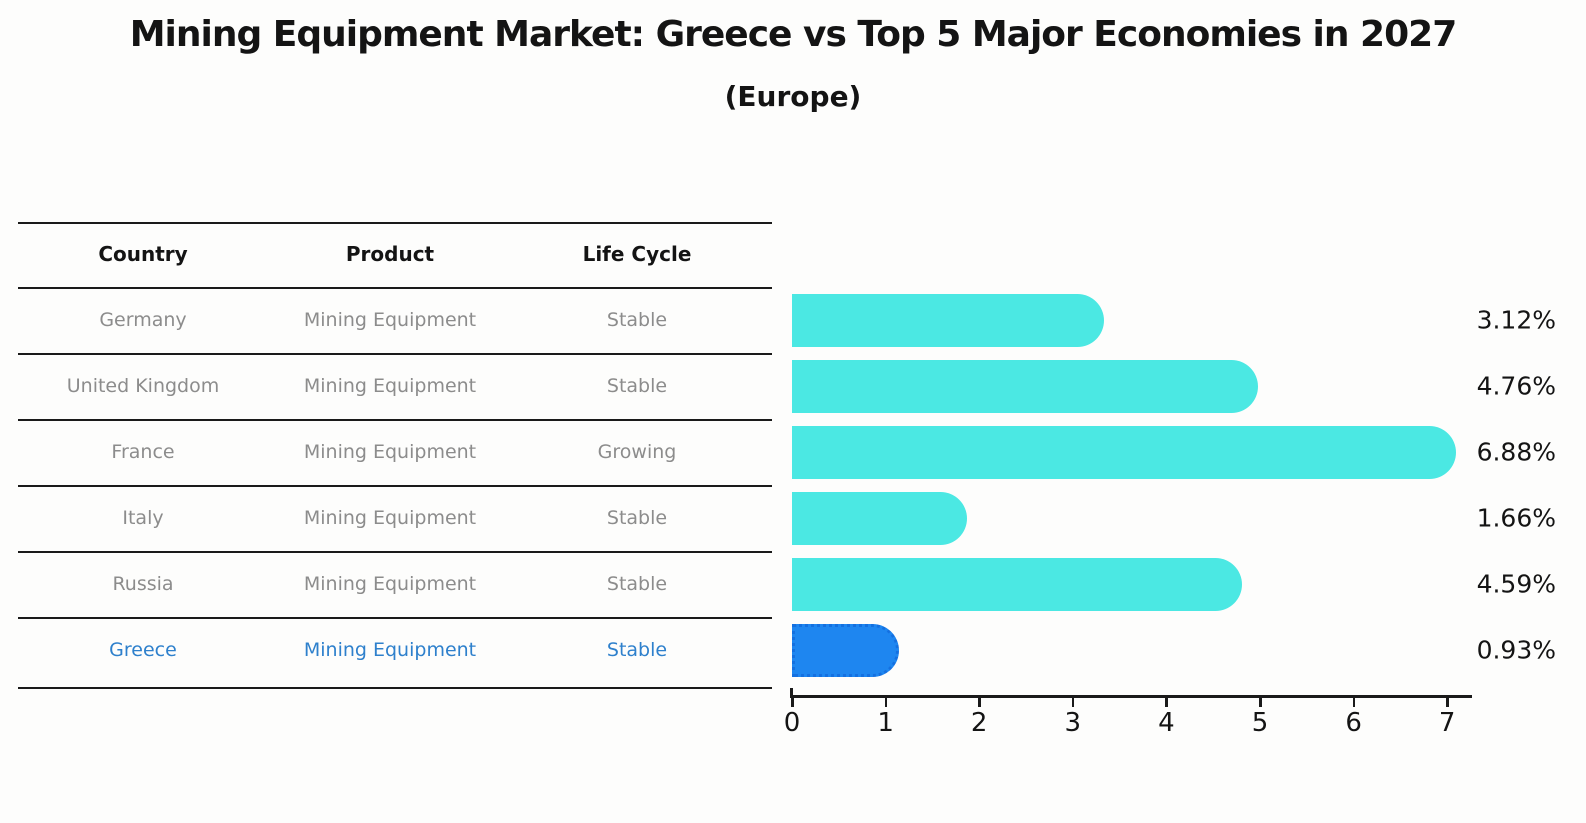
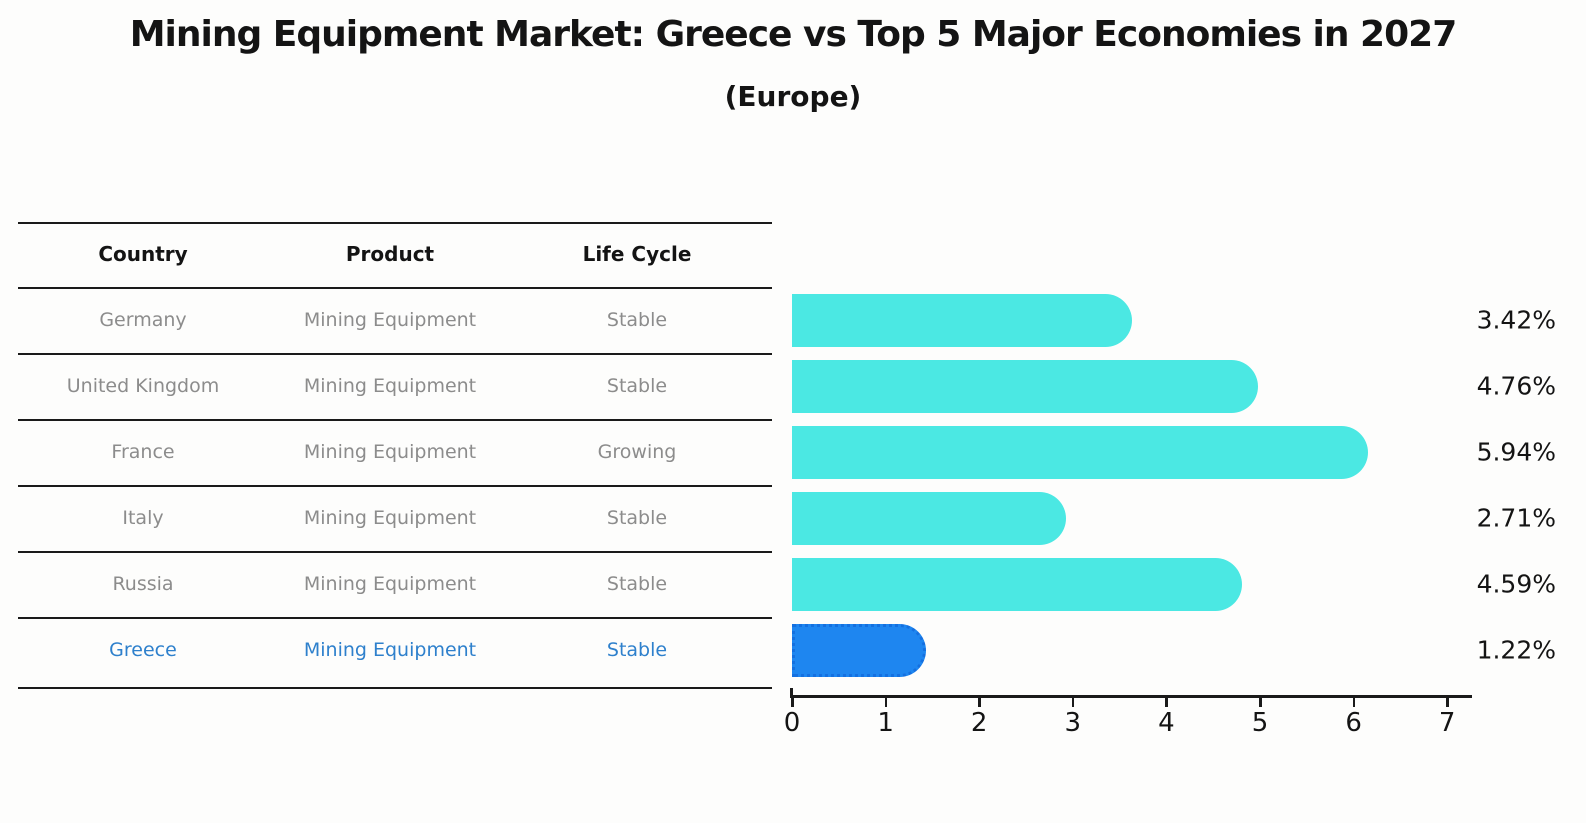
Germany: 3.12% -> 3.42%
France: 6.88% -> 5.94%
Italy: 1.66% -> 2.71%
Greece: 0.93% -> 1.22%
